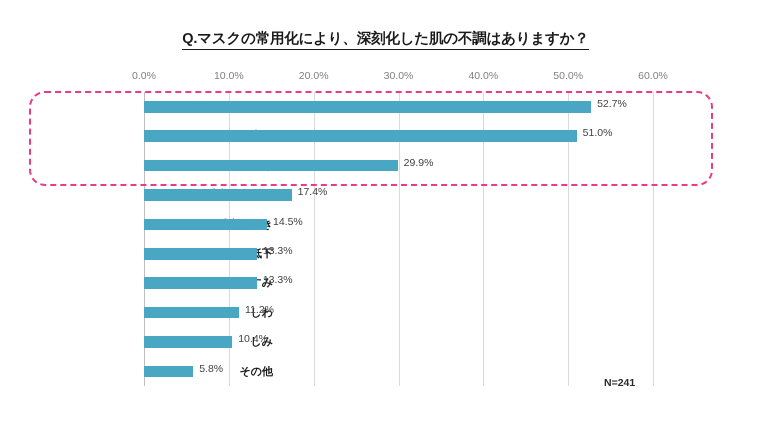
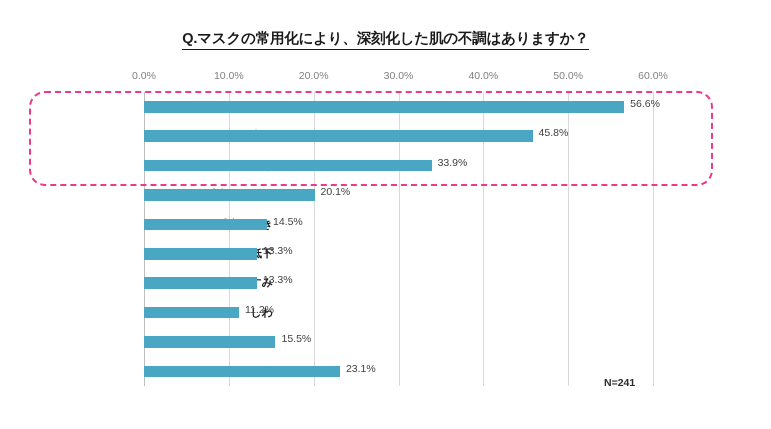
乾燥・かさつき: 52.7% -> 56.6%
ニキビ、吹き出物: 51.0% -> 45.8%
肌のゆらぎ: 29.9% -> 33.9%
毛穴の黒ずみ: 17.4% -> 20.1%
しみ: 10.4% -> 15.5%
その他: 5.8% -> 23.1%
